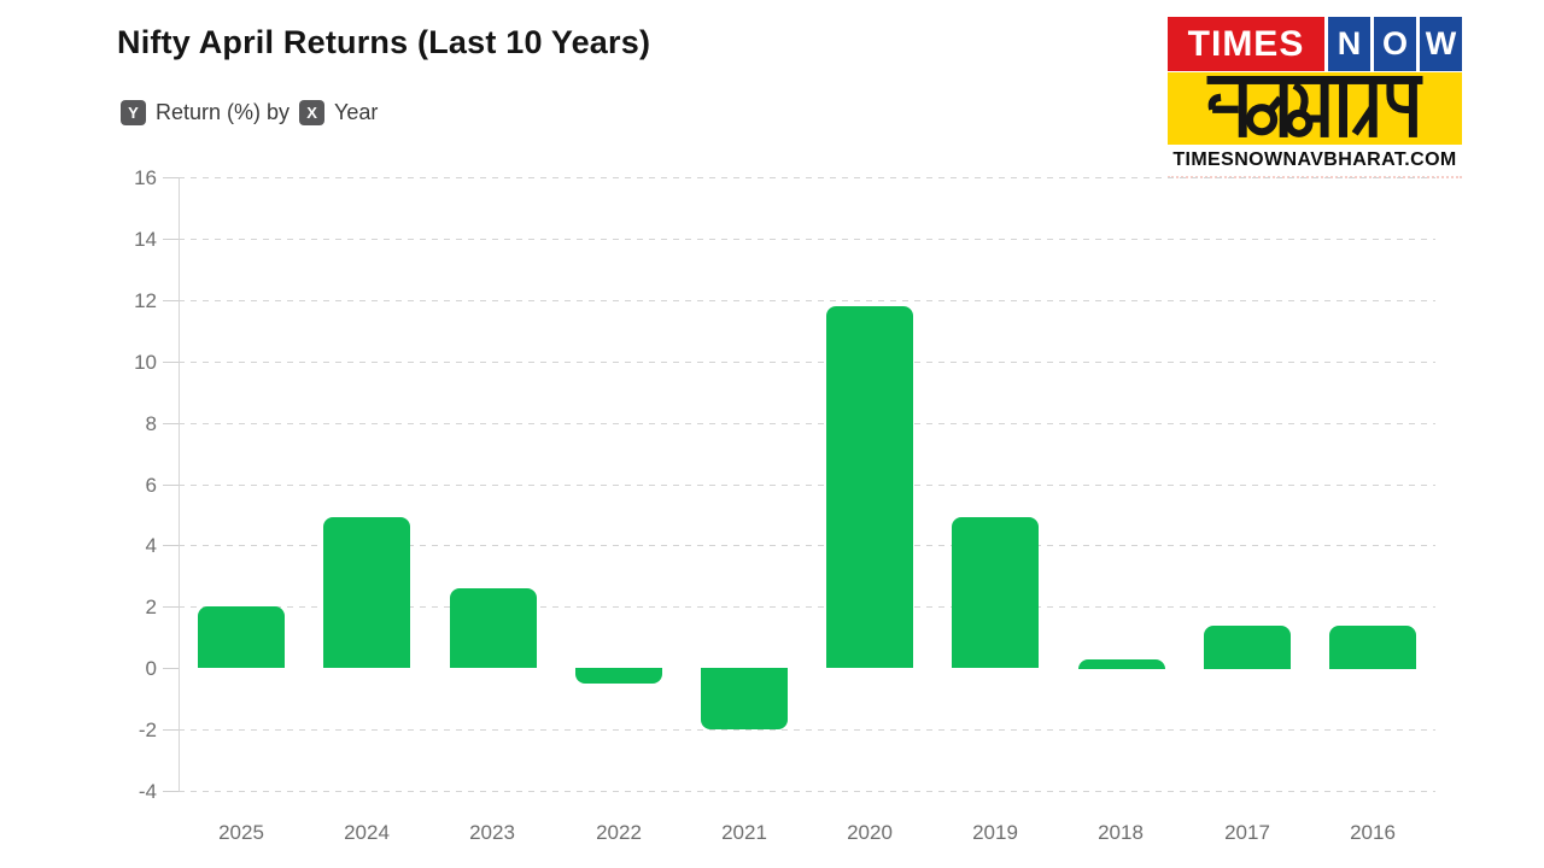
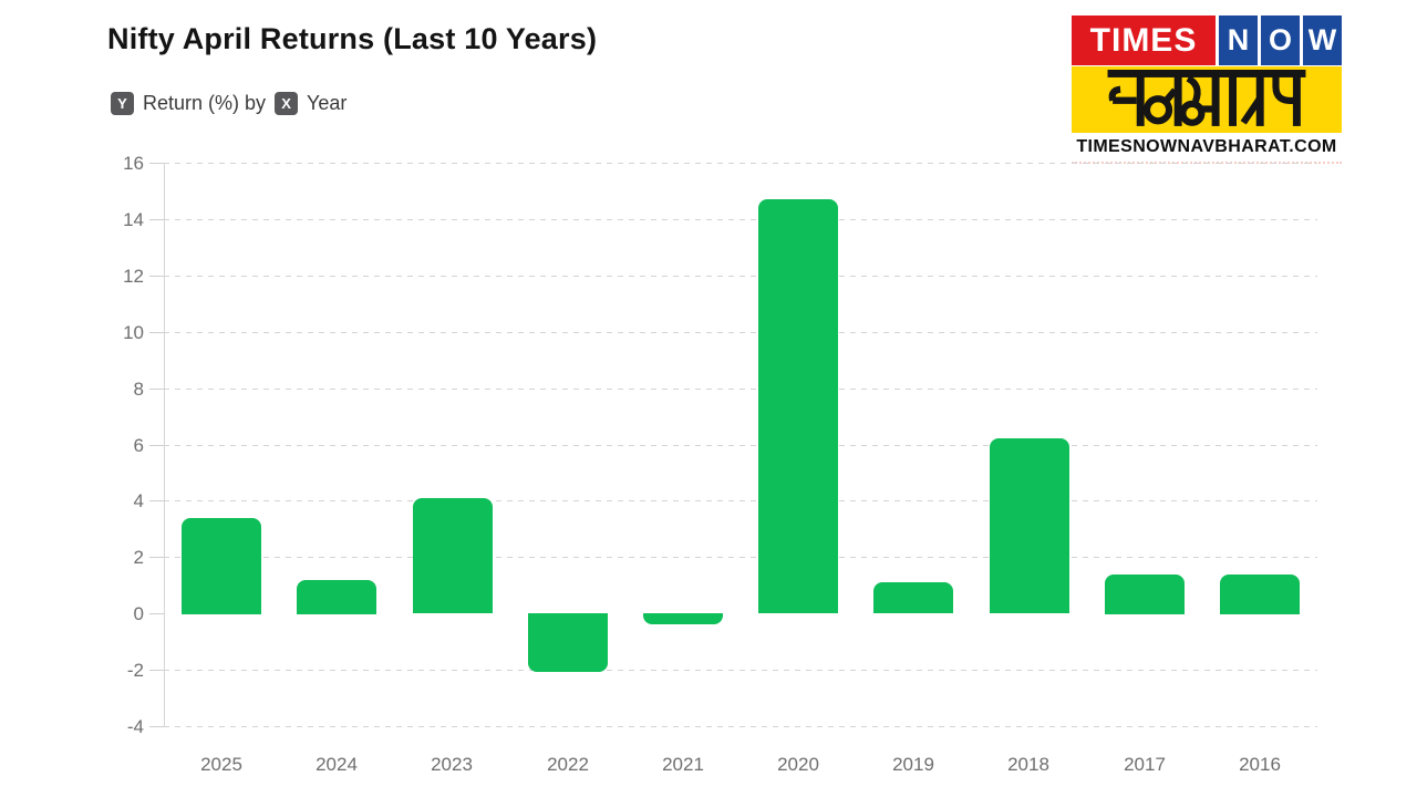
2025: 2.0 -> 3.4
2024: 4.9 -> 1.2
2023: 2.6 -> 4.1
2022: -0.5 -> -2.1
2021: -2.0 -> -0.4
2020: 11.8 -> 14.7
2019: 4.9 -> 1.1
2018: 0.3 -> 6.2
